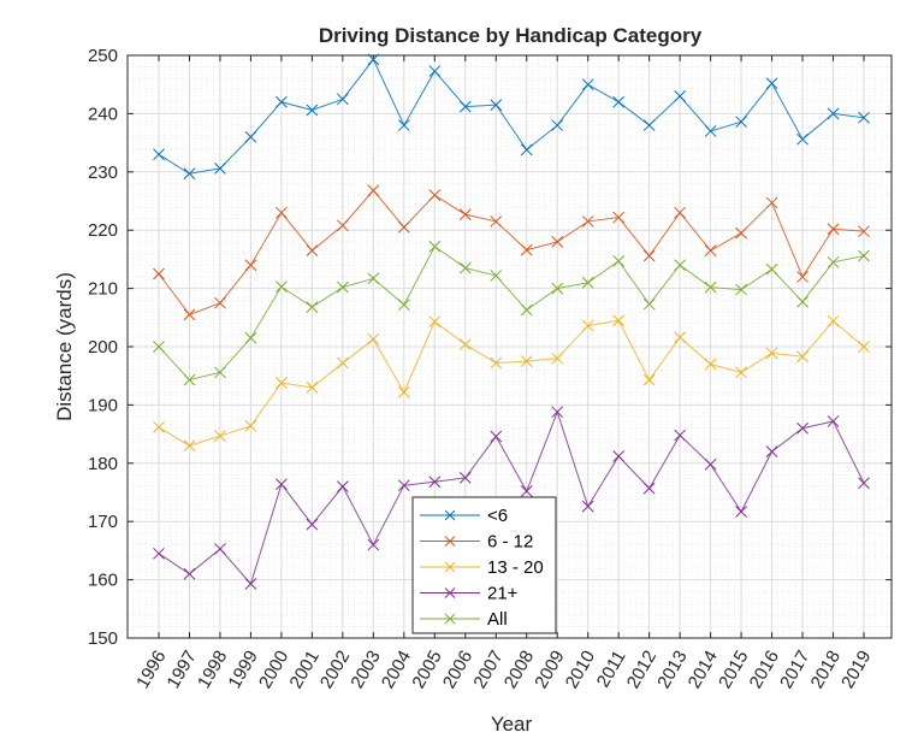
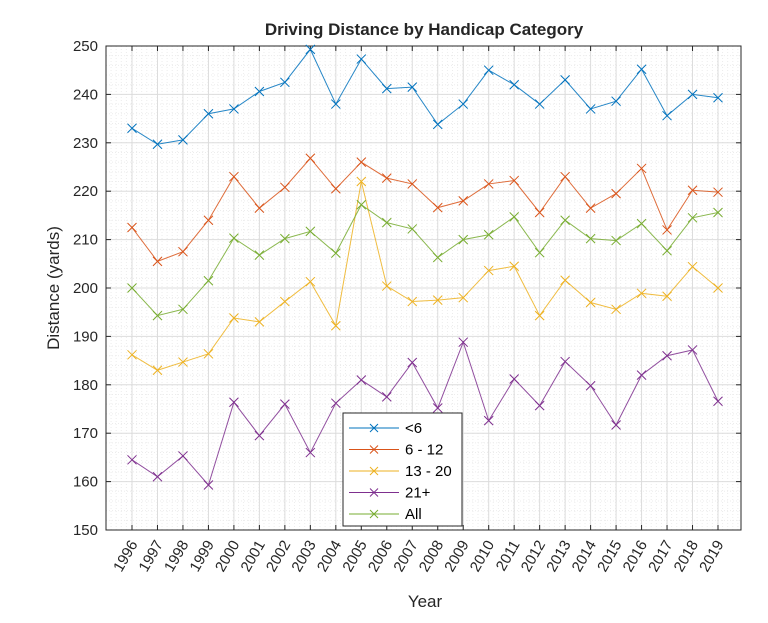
<6/2000: 242 -> 237
13 - 20/2005: 204 -> 222
21+/2005: 177 -> 181
